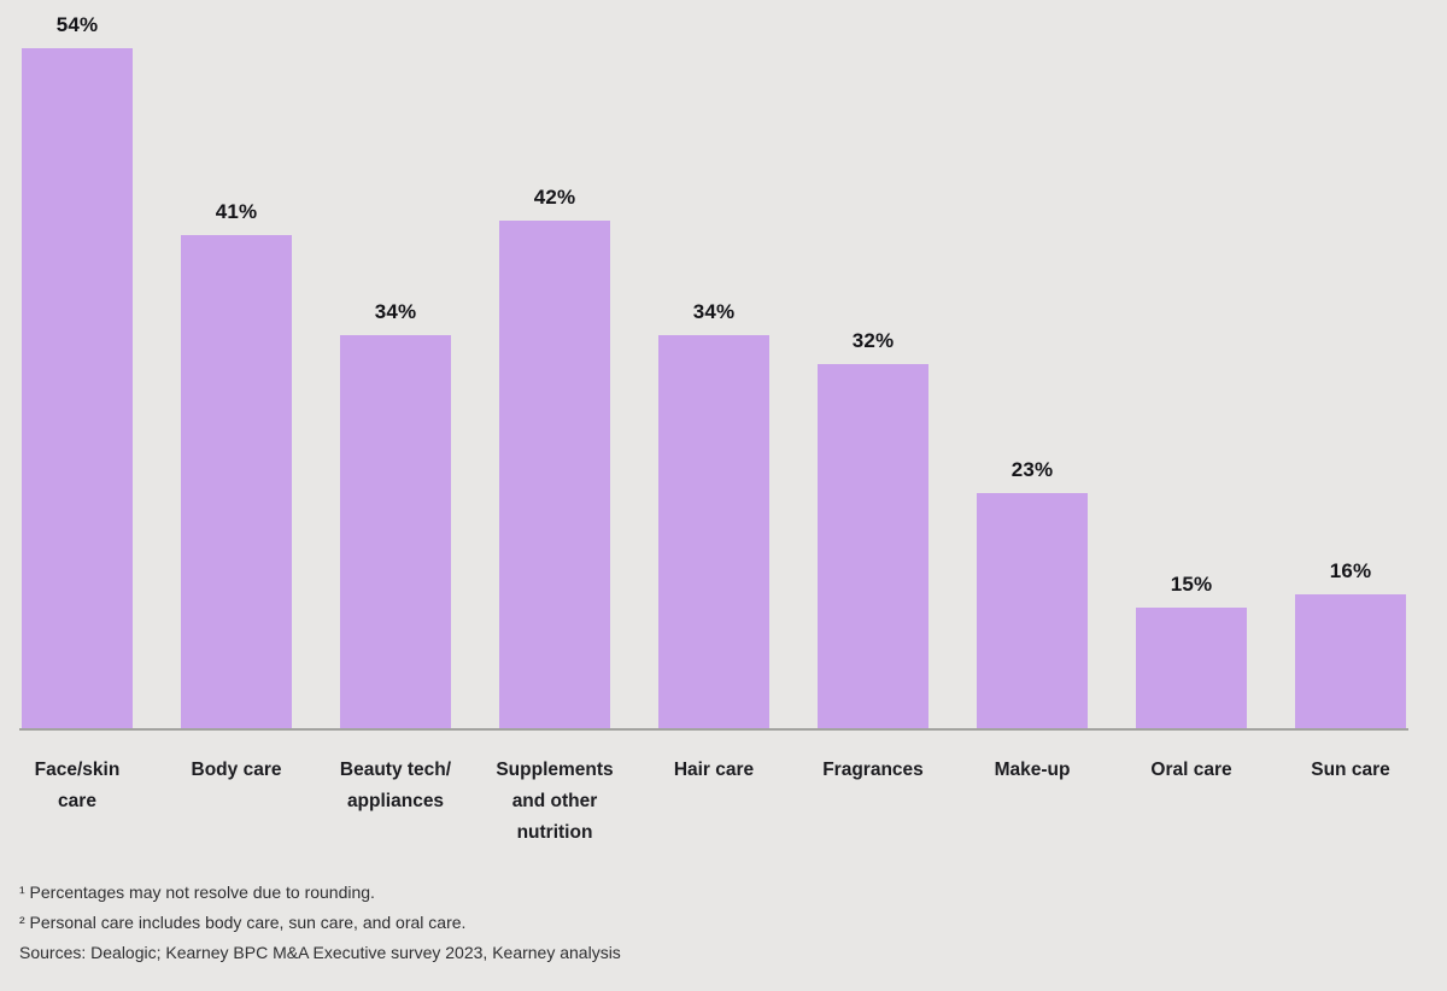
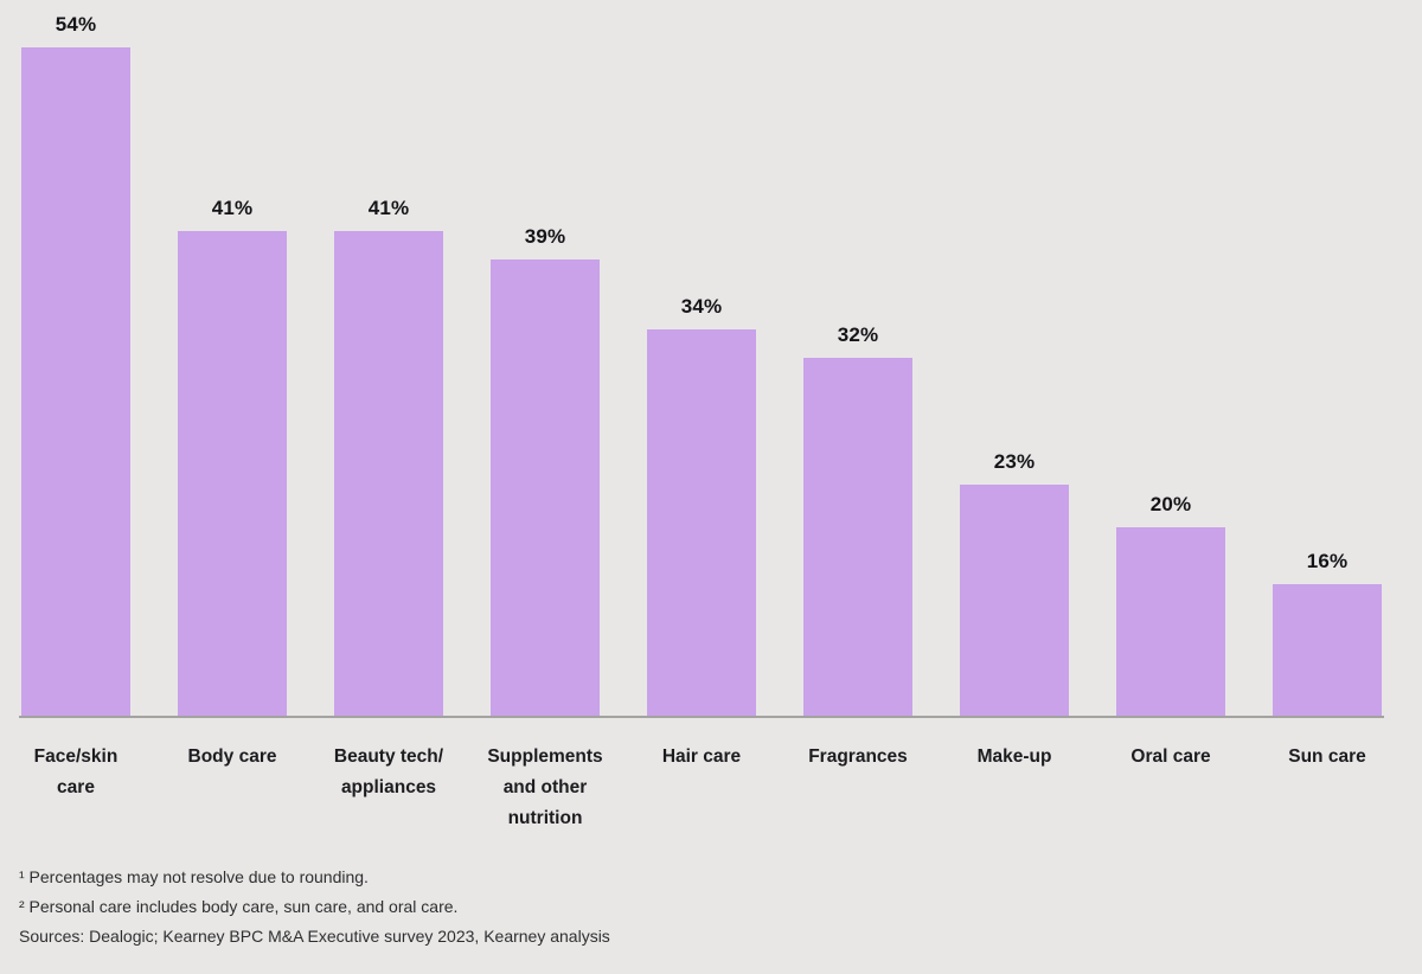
Beauty tech/appliances: 34% -> 41%
Supplements and other nutrition: 42% -> 39%
Oral care: 15% -> 20%
